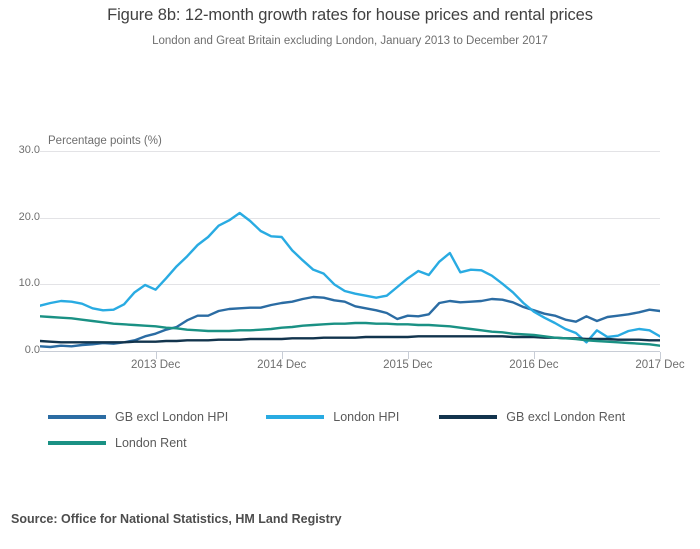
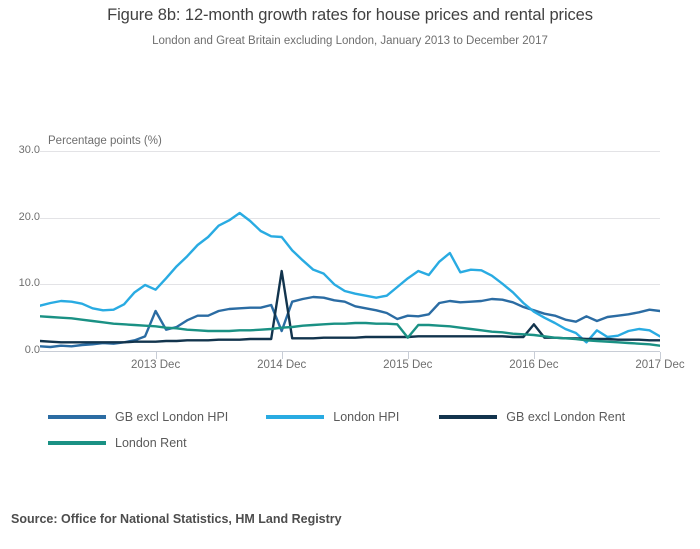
GB excl London HPI/2013 Dec: 3 -> 6
GB excl London HPI/2014 Dec: 7 -> 3
GB excl London Rent/2014 Dec: 2 -> 12
London Rent/2015 Dec: 4 -> 2
GB excl London Rent/2016 Dec: 2 -> 4
